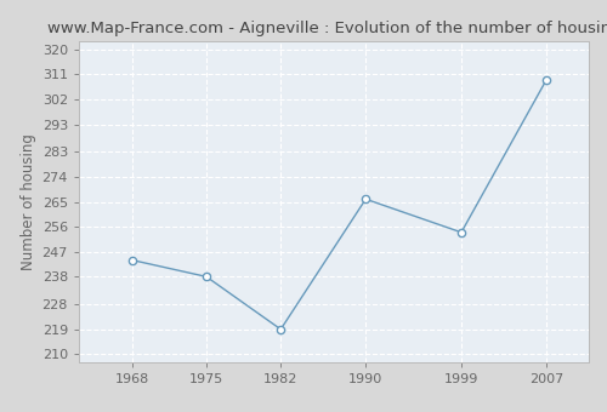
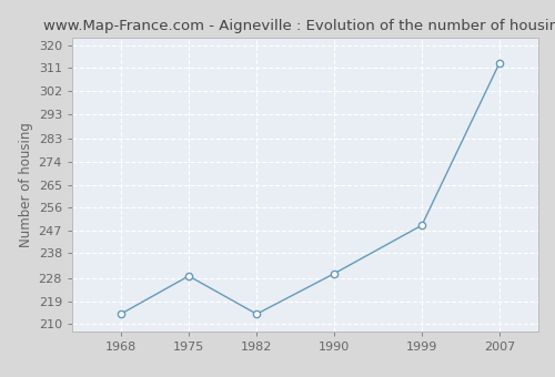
1968: 244 -> 214
1975: 238 -> 229
1982: 219 -> 214
1990: 266 -> 230
1999: 254 -> 249
2007: 309 -> 313
